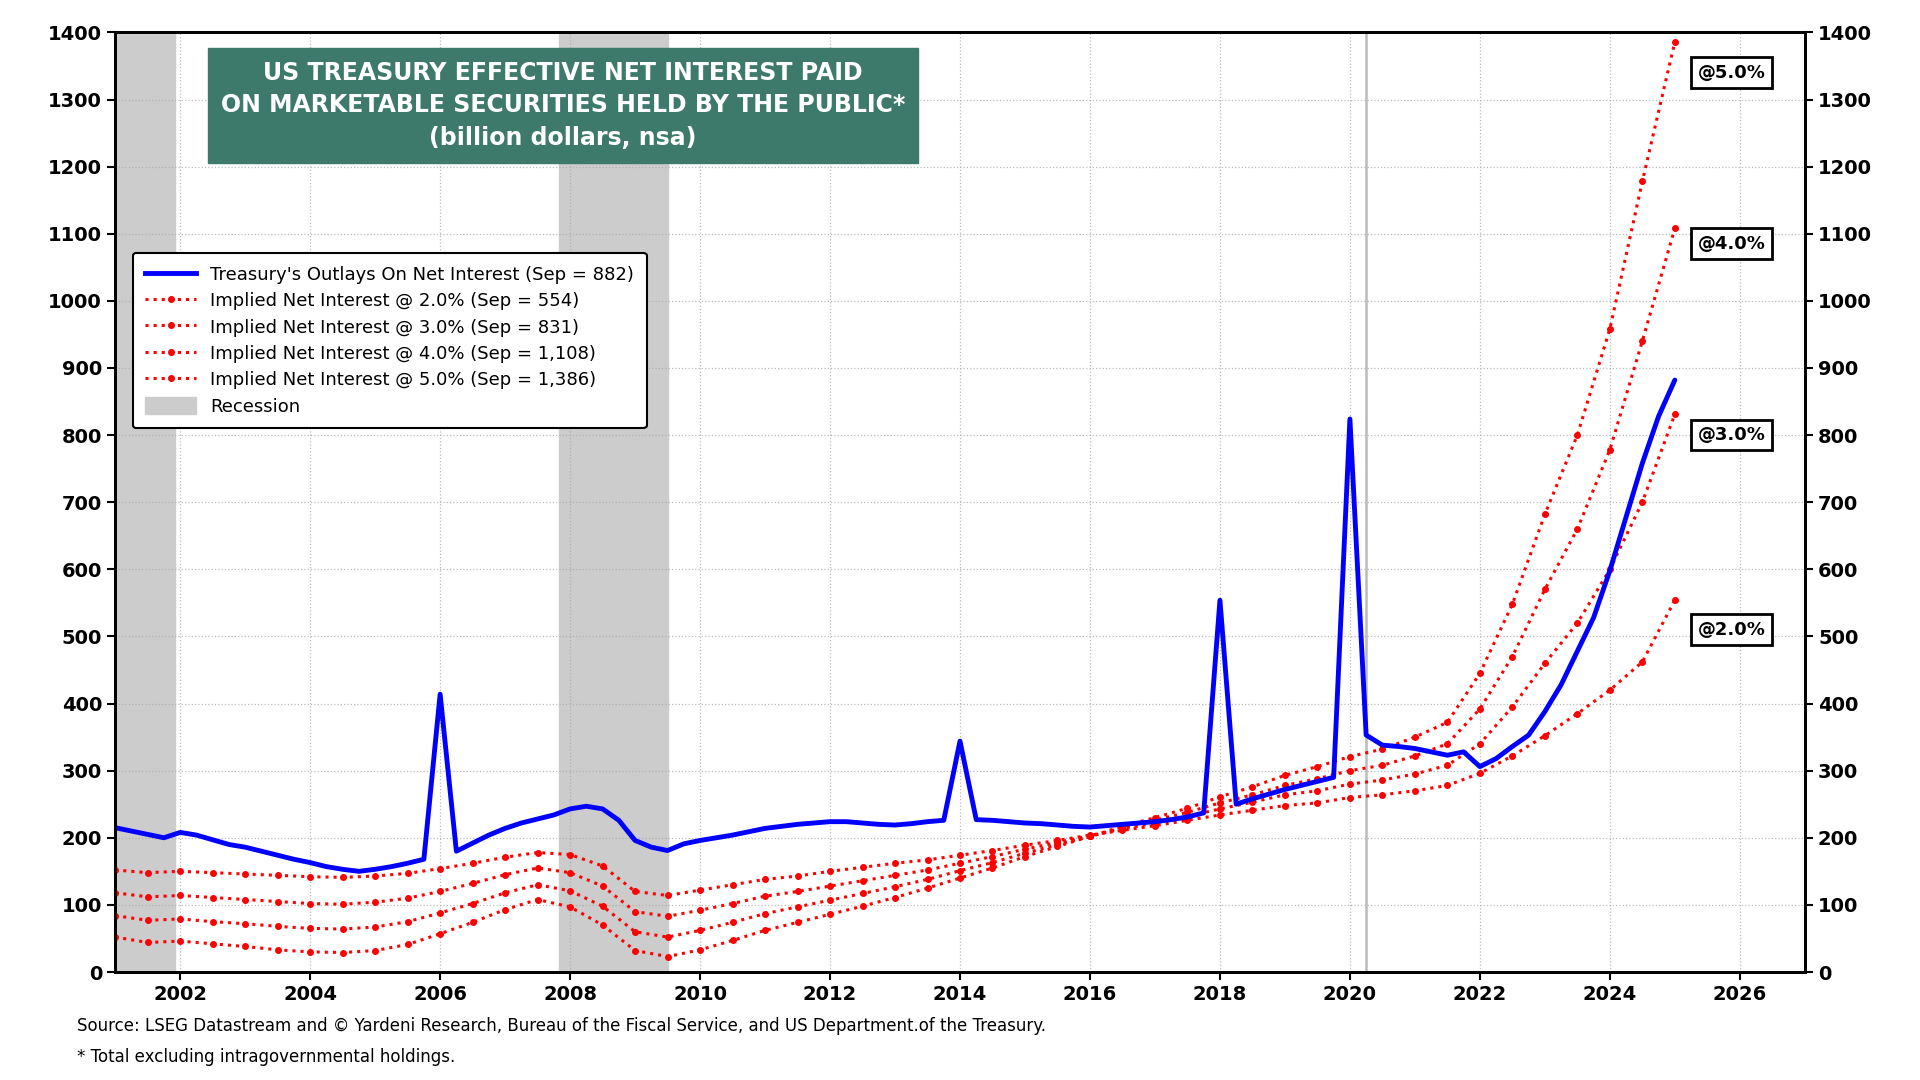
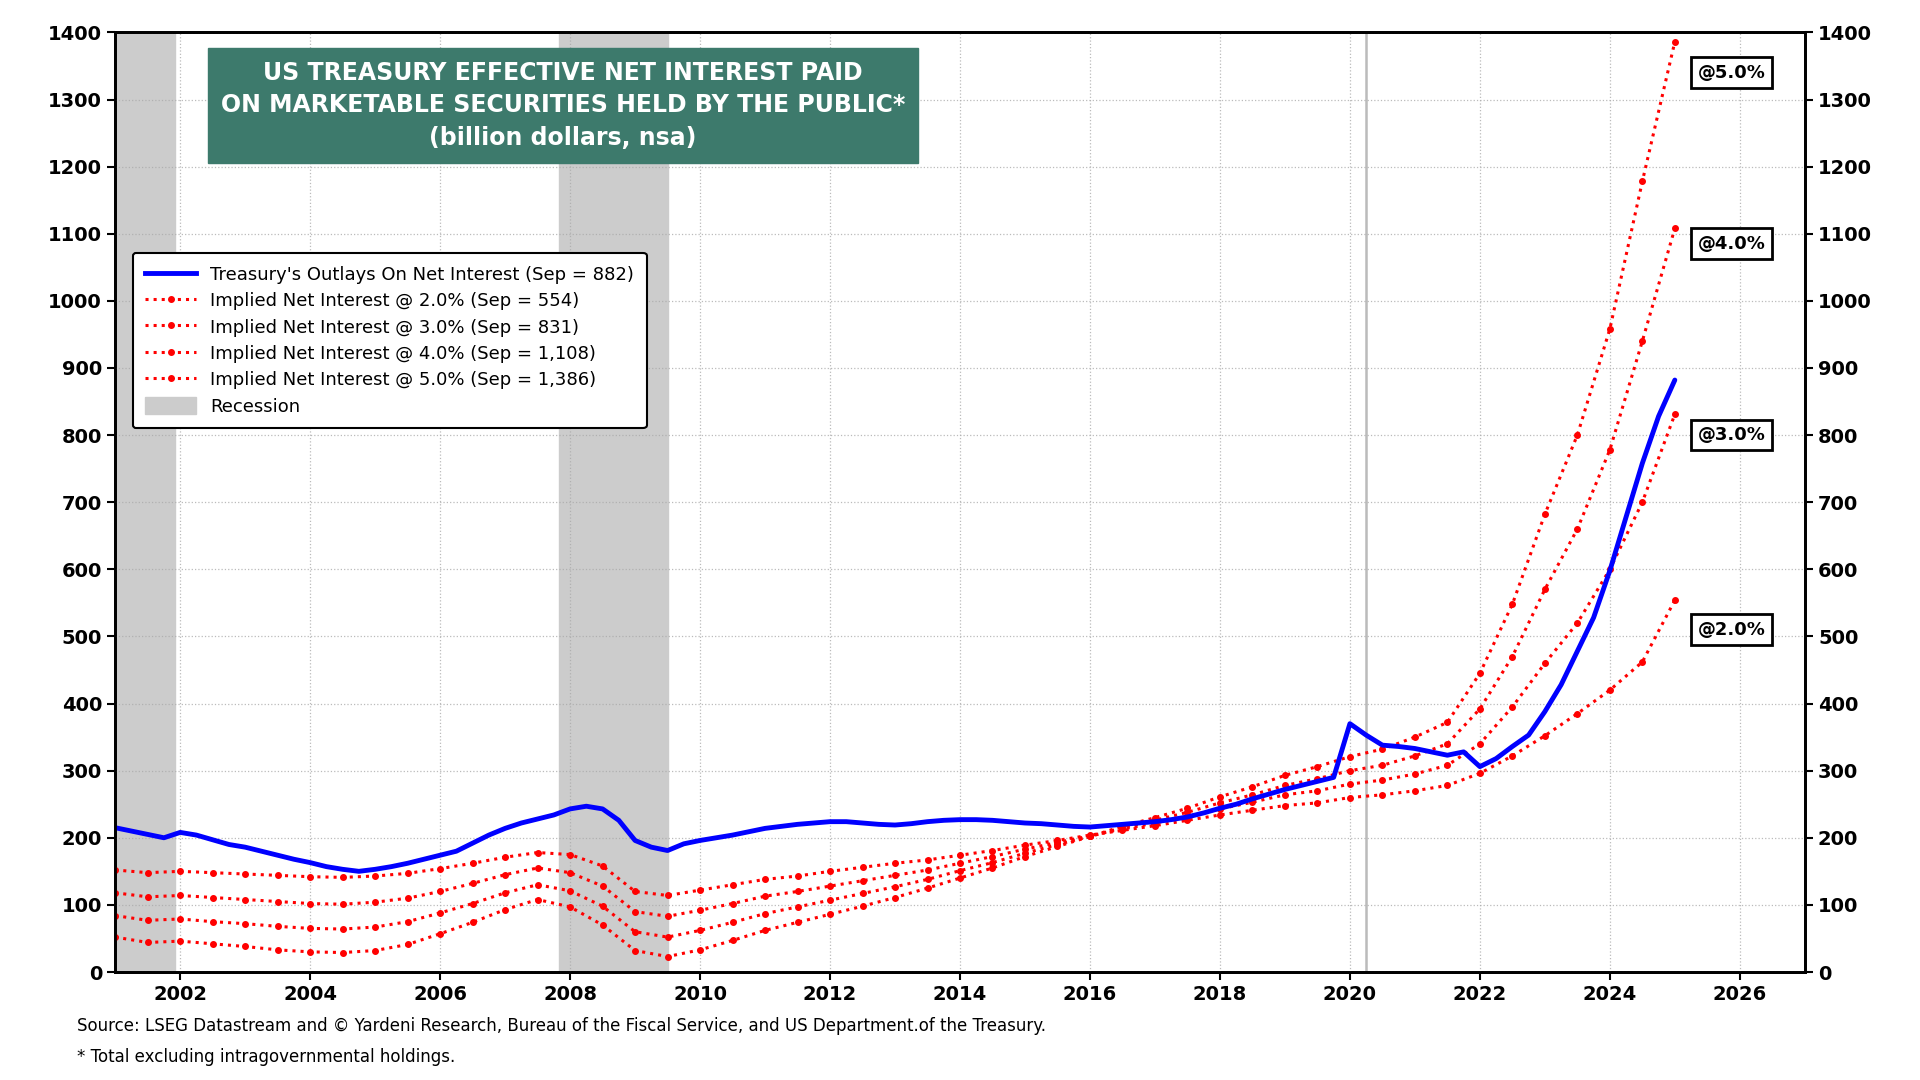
Treasury's Outlays On Net Interest (Sep = 882)/2006: 414 -> 174
Treasury's Outlays On Net Interest (Sep = 882)/2014: 344 -> 227
Treasury's Outlays On Net Interest (Sep = 882)/2018: 554 -> 244
Treasury's Outlays On Net Interest (Sep = 882)/2020: 824 -> 370
